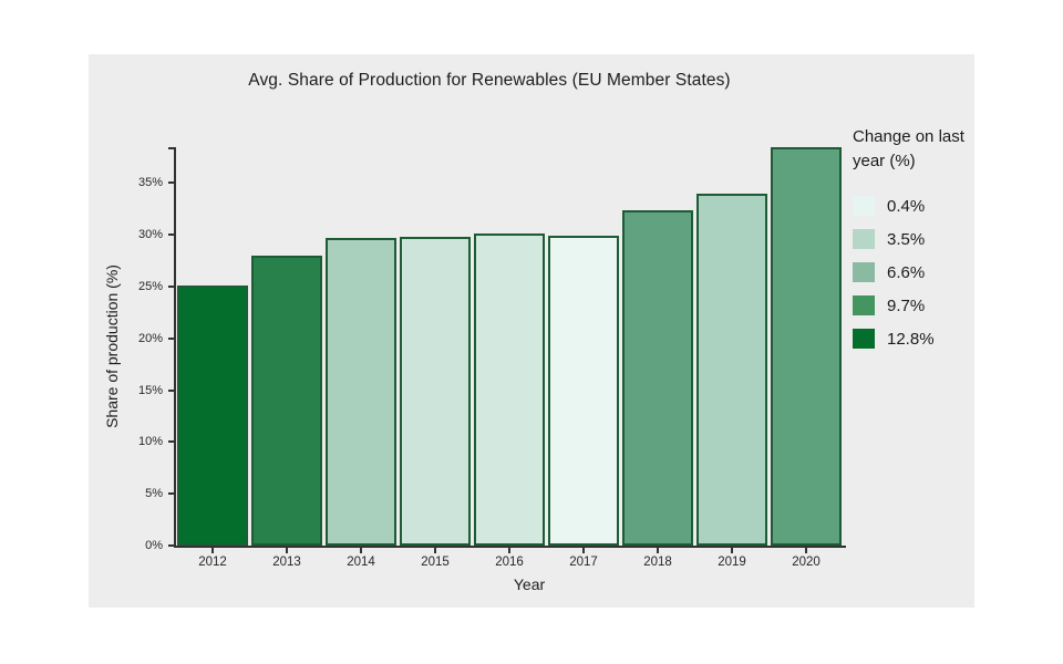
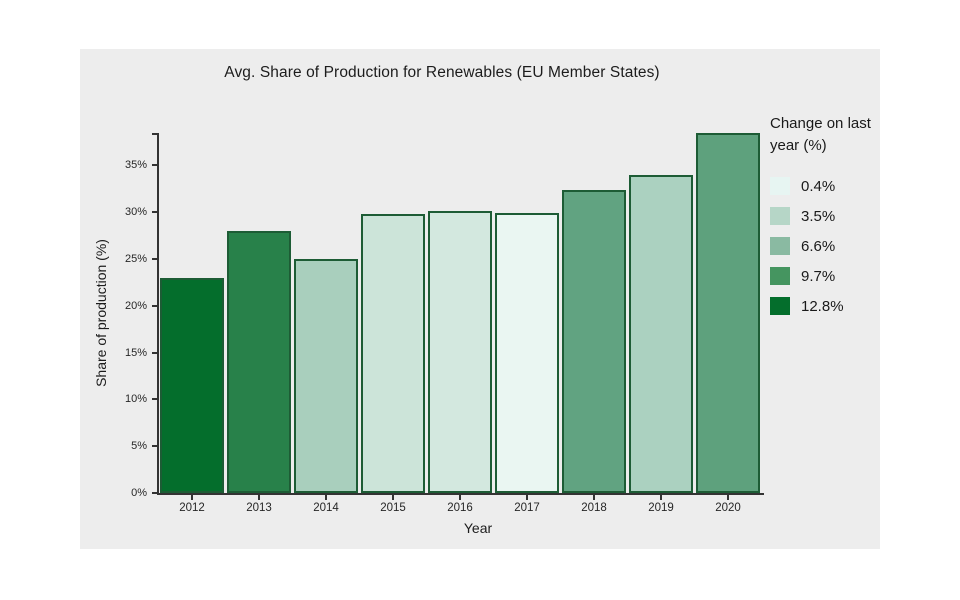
2012: 25% -> 23%
2014: 30% -> 25%
